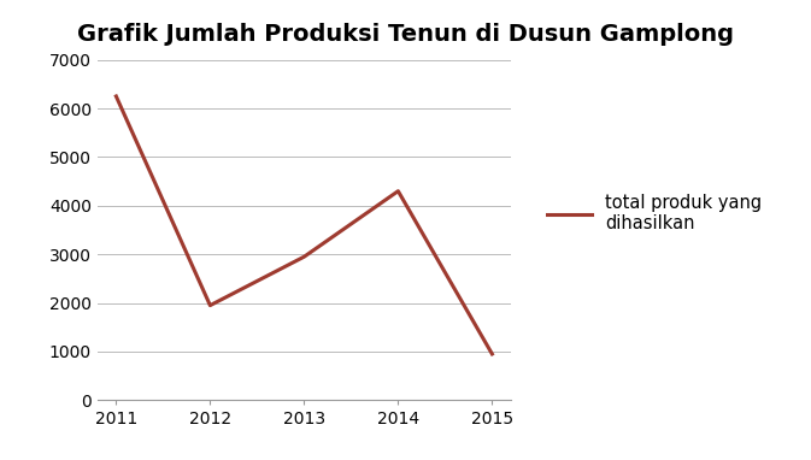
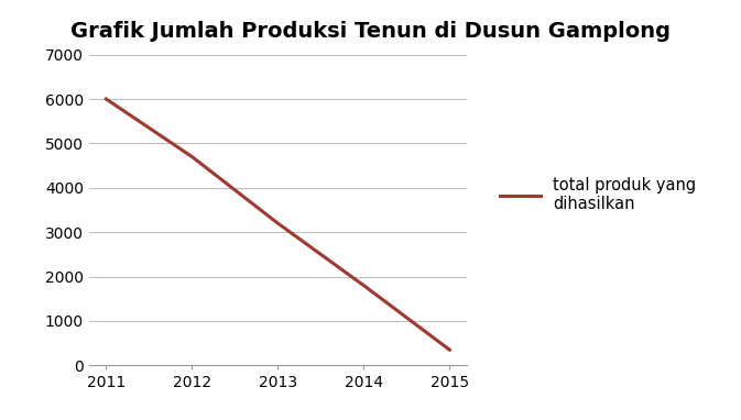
2011: 6250 -> 6000
2012: 1950 -> 4700
2013: 2950 -> 3200
2014: 4300 -> 1800
2015: 950 -> 350
